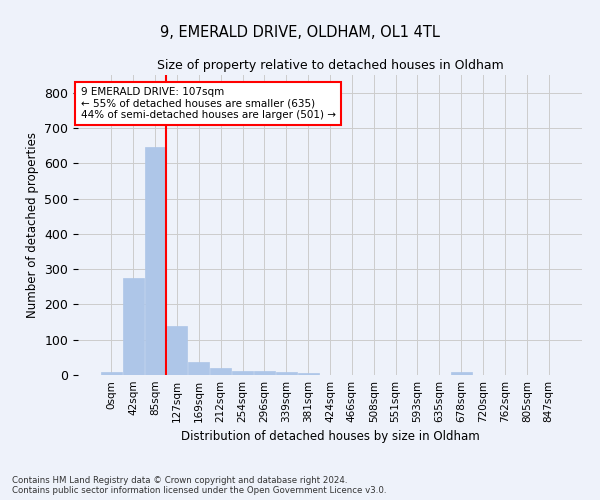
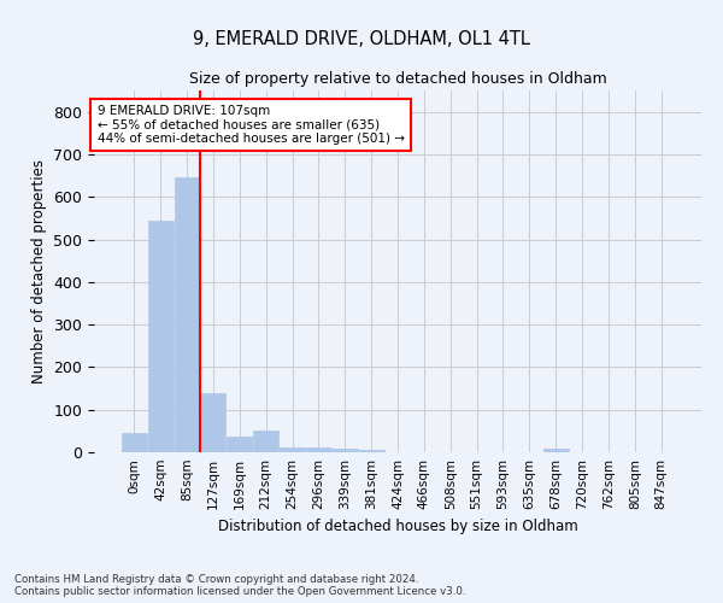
0sqm: 8 -> 45
42sqm: 275 -> 545
212sqm: 20 -> 50
